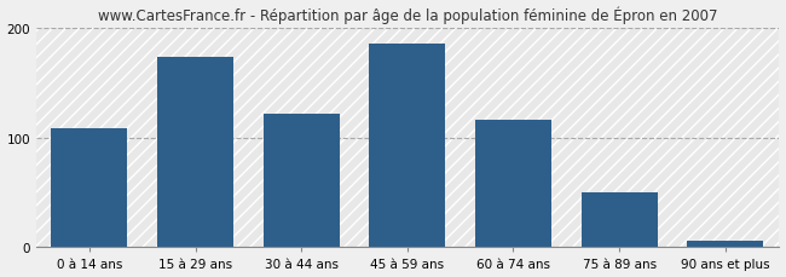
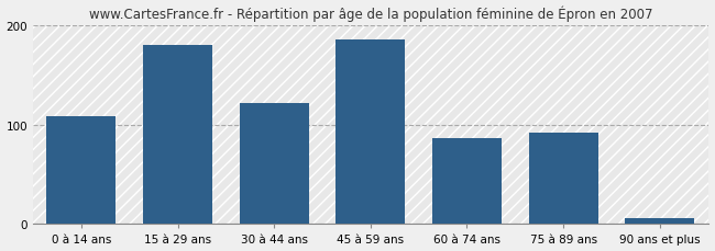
15 à 29 ans: 173 -> 180
60 à 74 ans: 116 -> 86
75 à 89 ans: 50 -> 92
